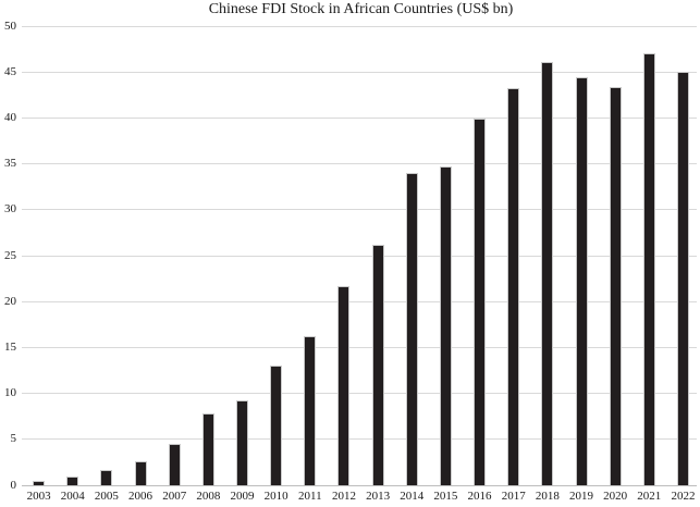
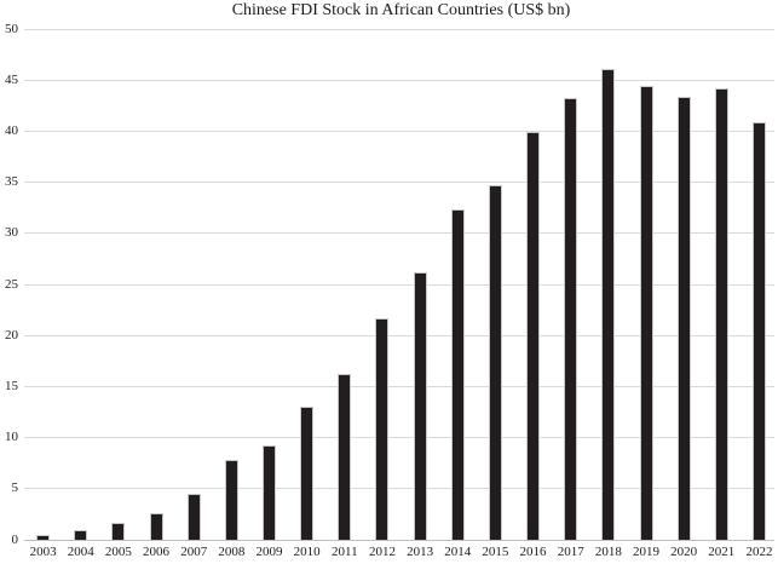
2014: 34 -> 32
2021: 47 -> 44
2022: 45 -> 41
